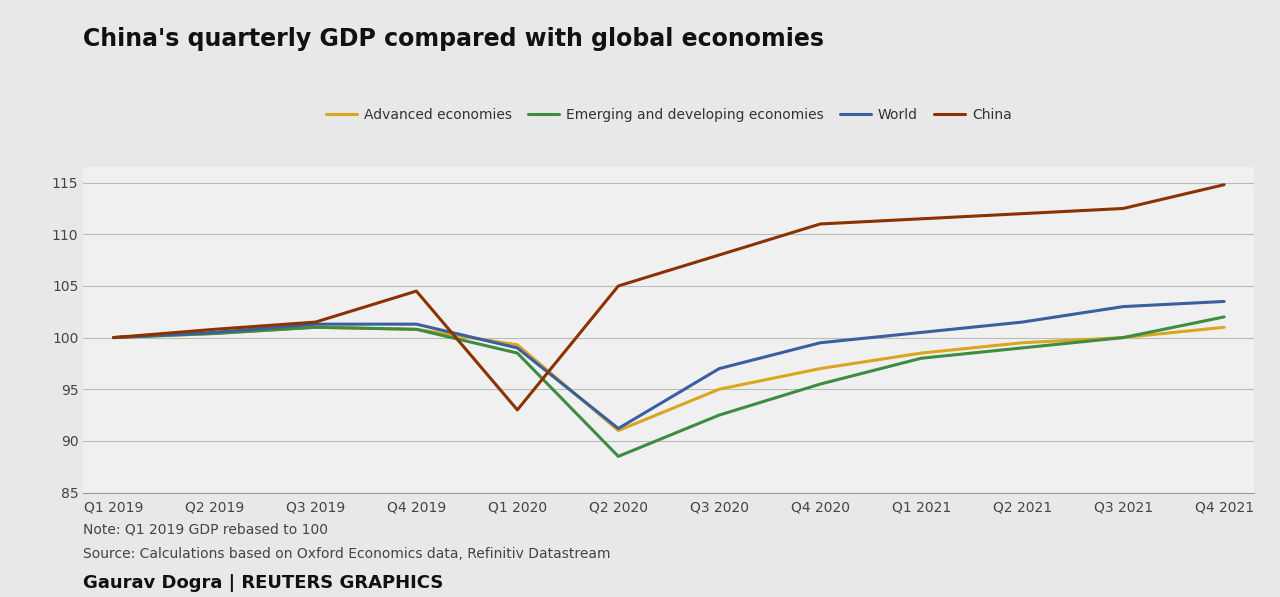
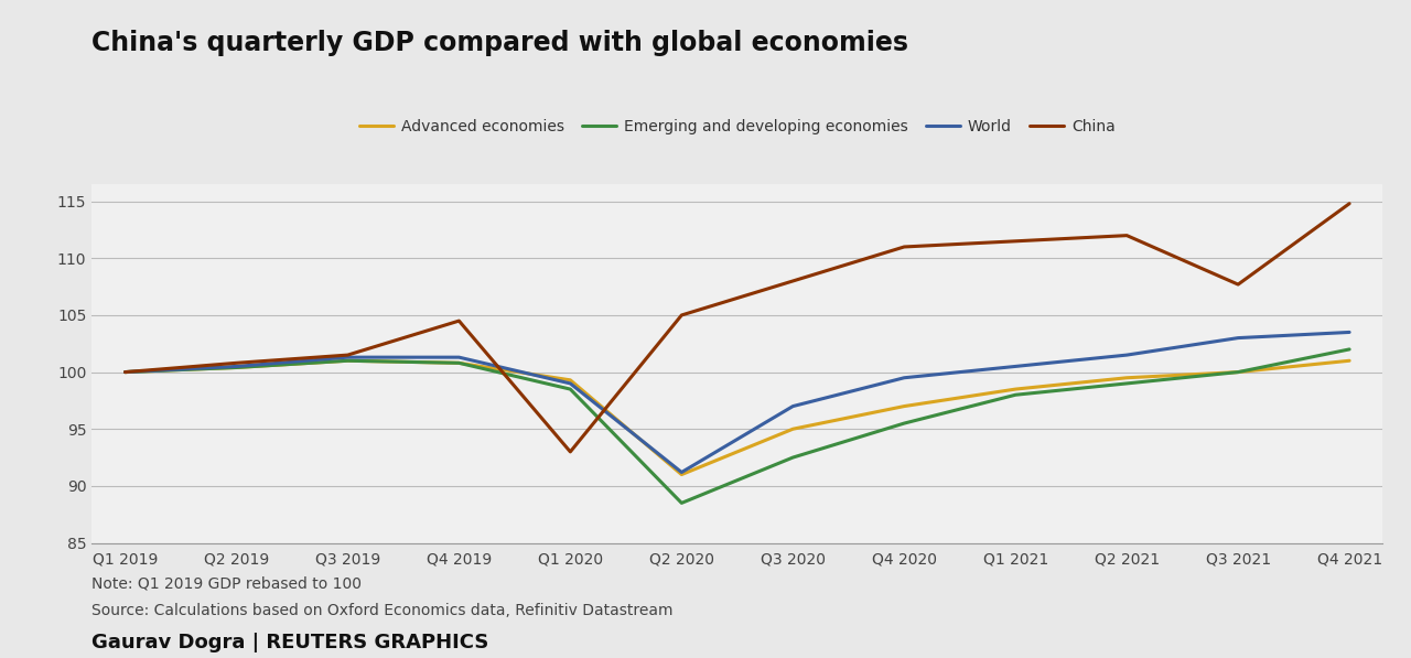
China/Q3 2021: 112.5 -> 107.7
